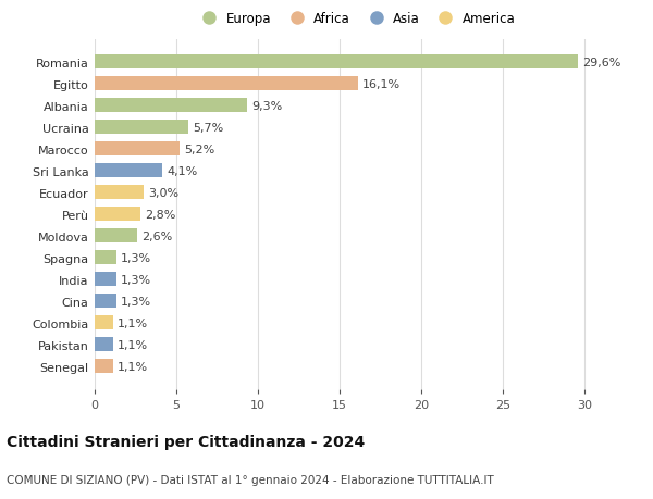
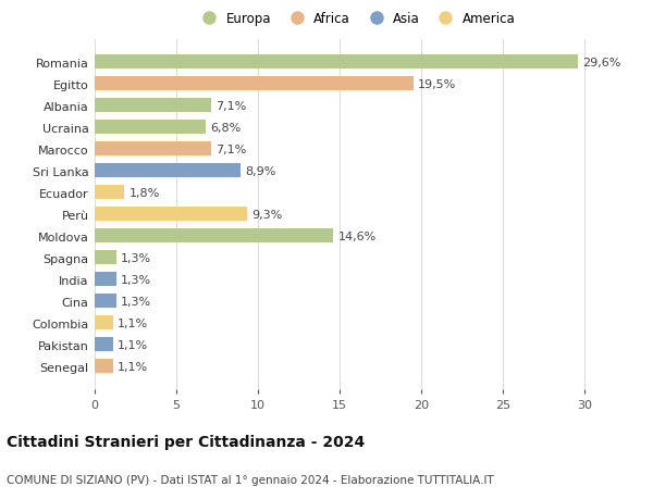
Egitto: 16,1% -> 19,5%
Albania: 9,3% -> 7,1%
Ucraina: 5,7% -> 6,8%
Marocco: 5,2% -> 7,1%
Sri Lanka: 4,1% -> 8,9%
Ecuador: 3,0% -> 1,8%
Perù: 2,8% -> 9,3%
Moldova: 2,6% -> 14,6%
